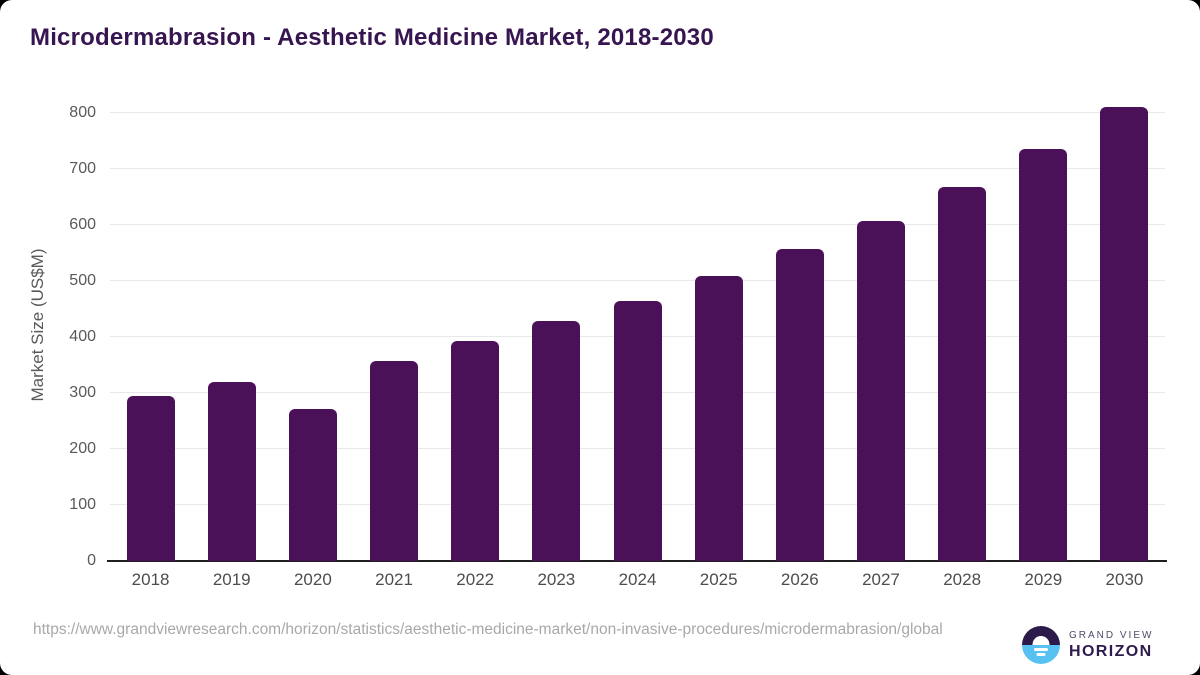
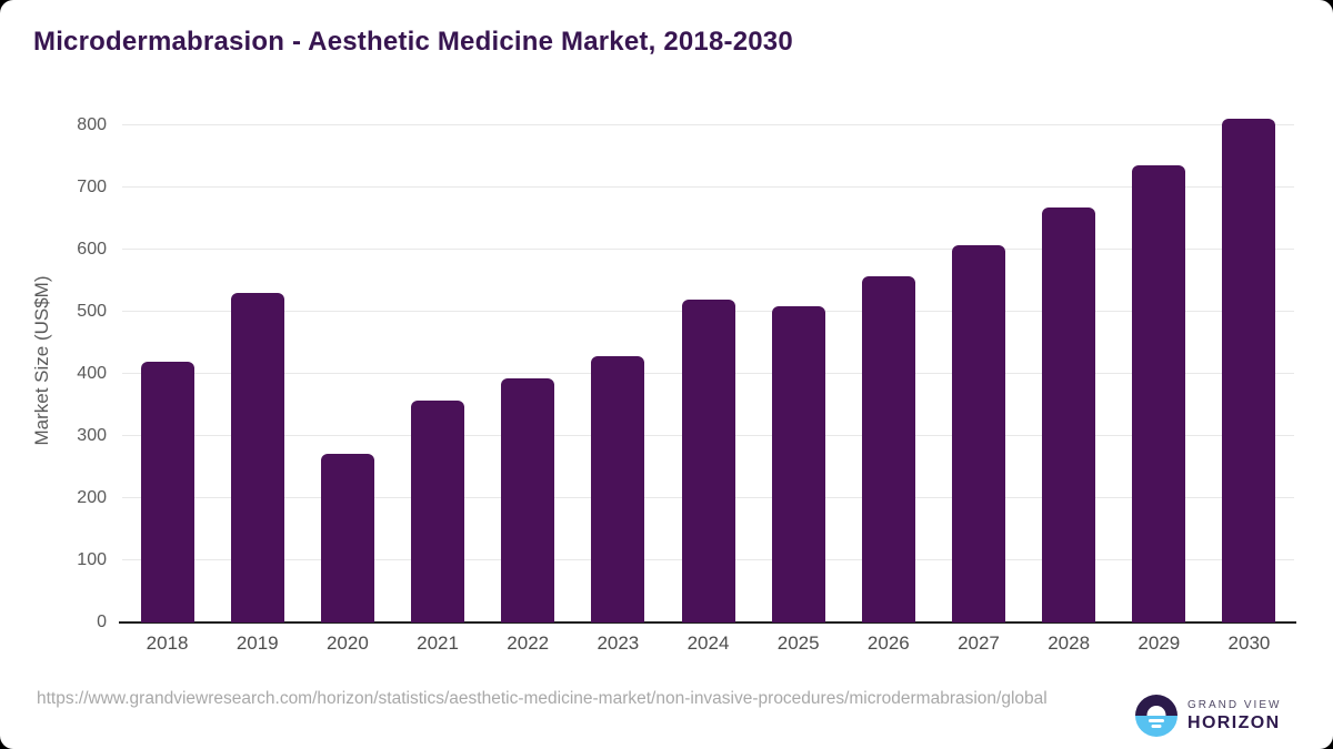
2018: 300 -> 420
2019: 320 -> 530
2024: 460 -> 520
